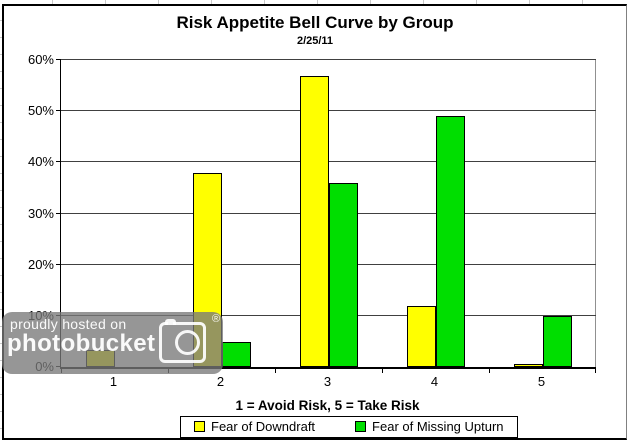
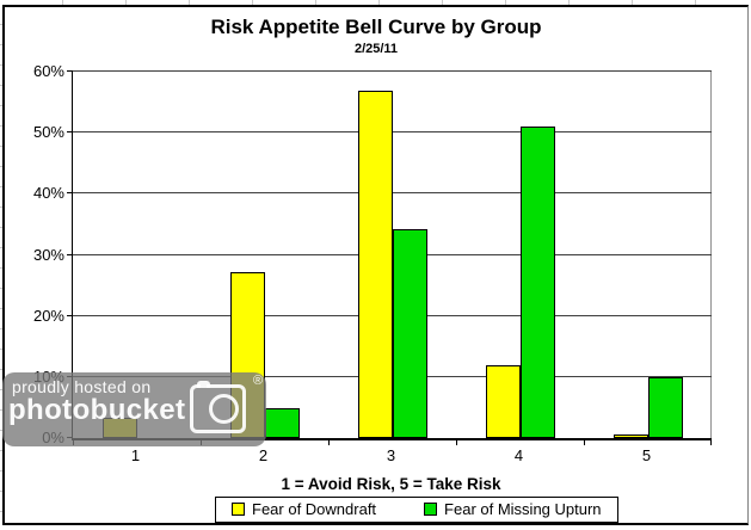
Fear of Downdraft/2: 38% -> 27%
Fear of Missing Upturn/3: 36% -> 34%
Fear of Missing Upturn/4: 49% -> 51%
